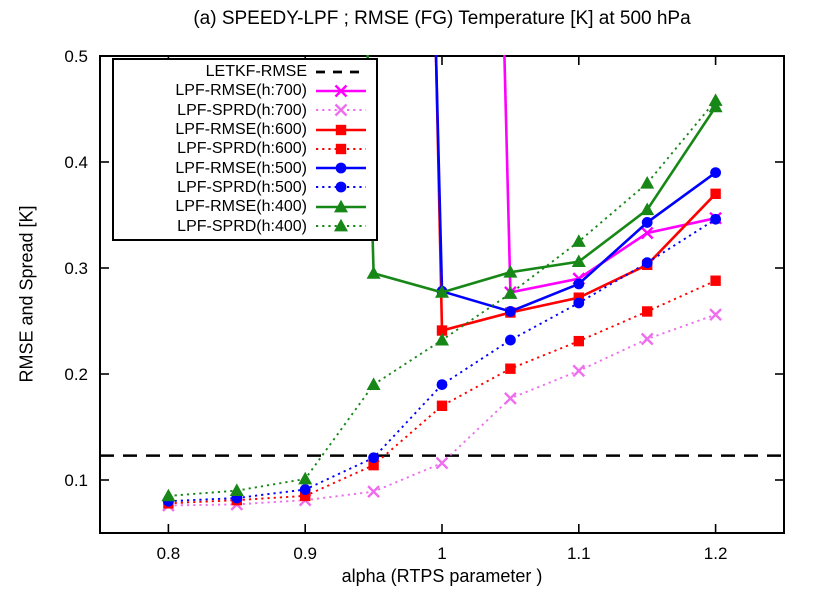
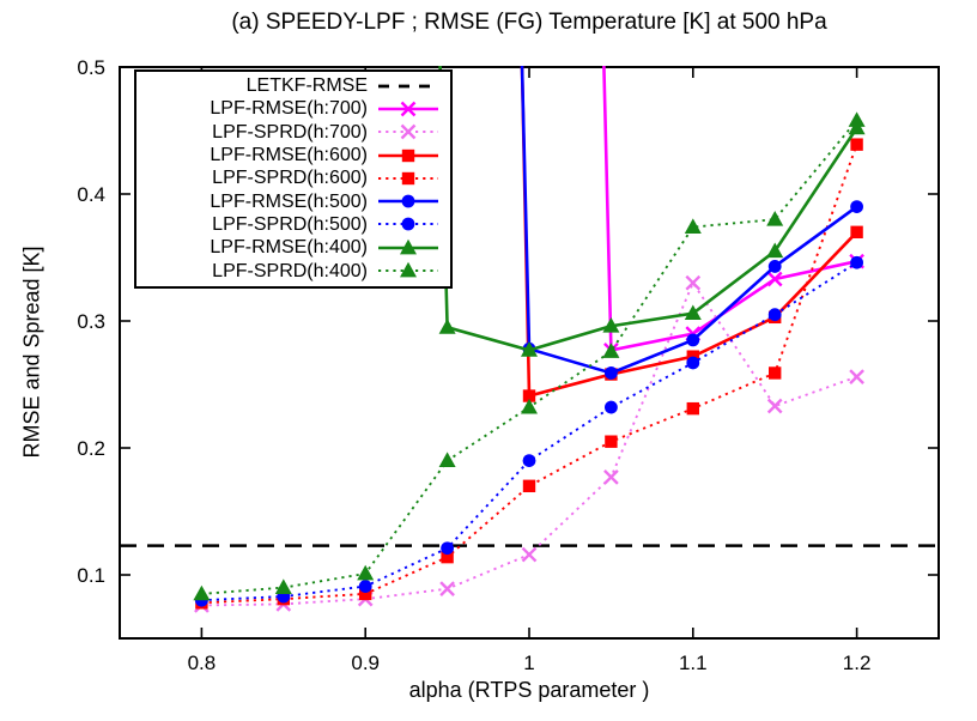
LPF-SPRD(h:700)/1.1: 0.203 -> 0.330
LPF-SPRD(h:400)/1.1: 0.325 -> 0.374
LPF-SPRD(h:600)/1.2: 0.288 -> 0.439
